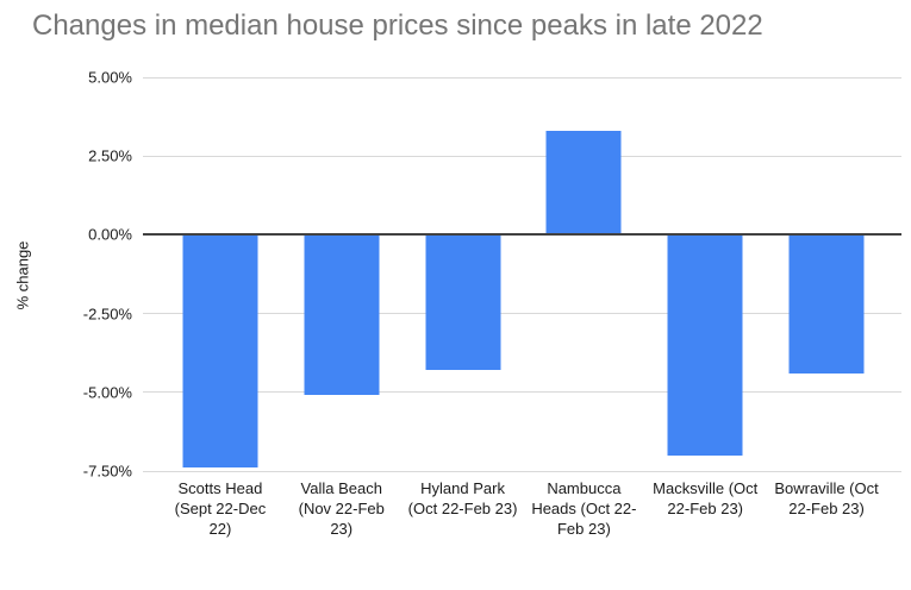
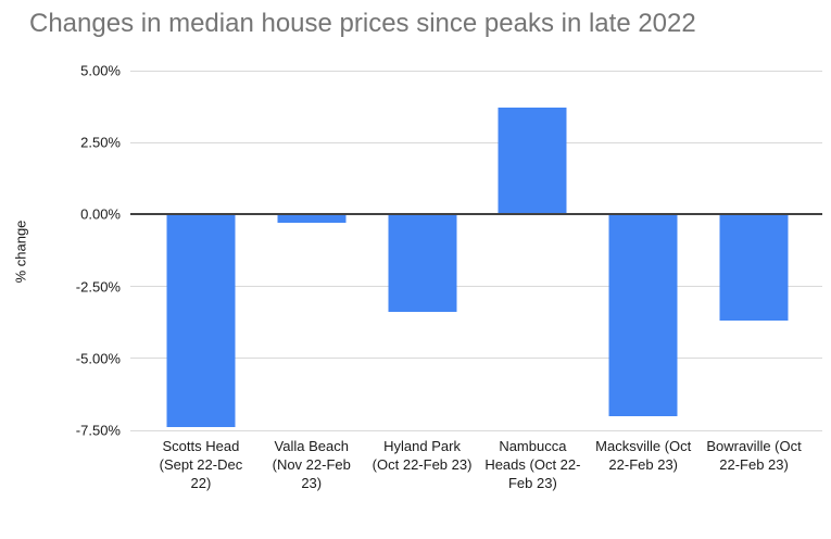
Valla Beach (Nov 22-Feb 23): -5.1% -> -0.3%
Hyland Park (Oct 22-Feb 23): -4.3% -> -3.4%
Nambucca Heads (Oct 22-Feb 23): 3.3% -> 3.7%
Bowraville (Oct 22-Feb 23): -4.4% -> -3.7%
